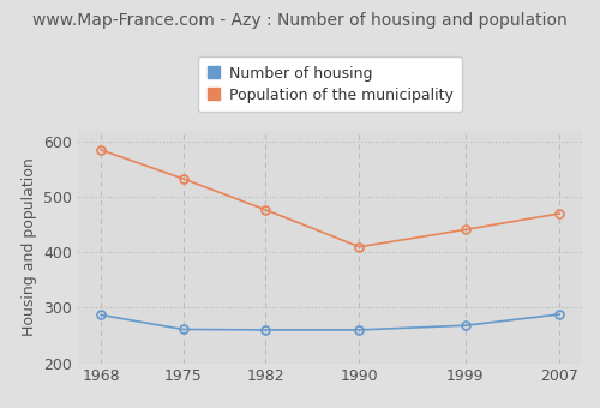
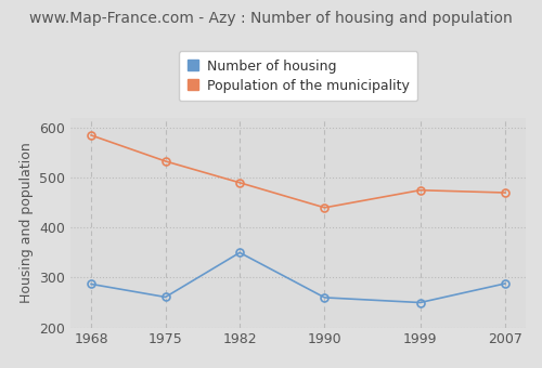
Number of housing/1982: 260 -> 350
Population of the municipality/1982: 477 -> 490
Population of the municipality/1990: 410 -> 440
Number of housing/1999: 268 -> 250
Population of the municipality/1999: 441 -> 475
